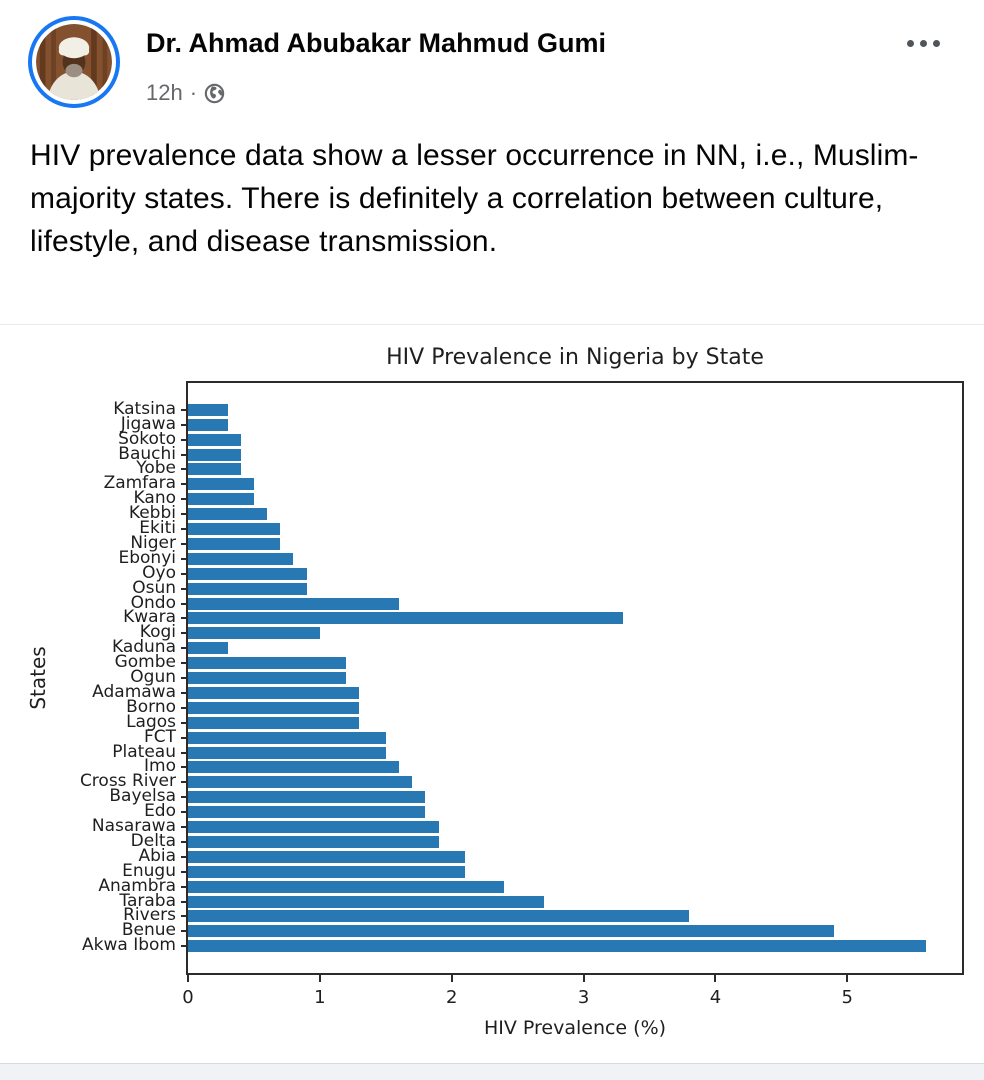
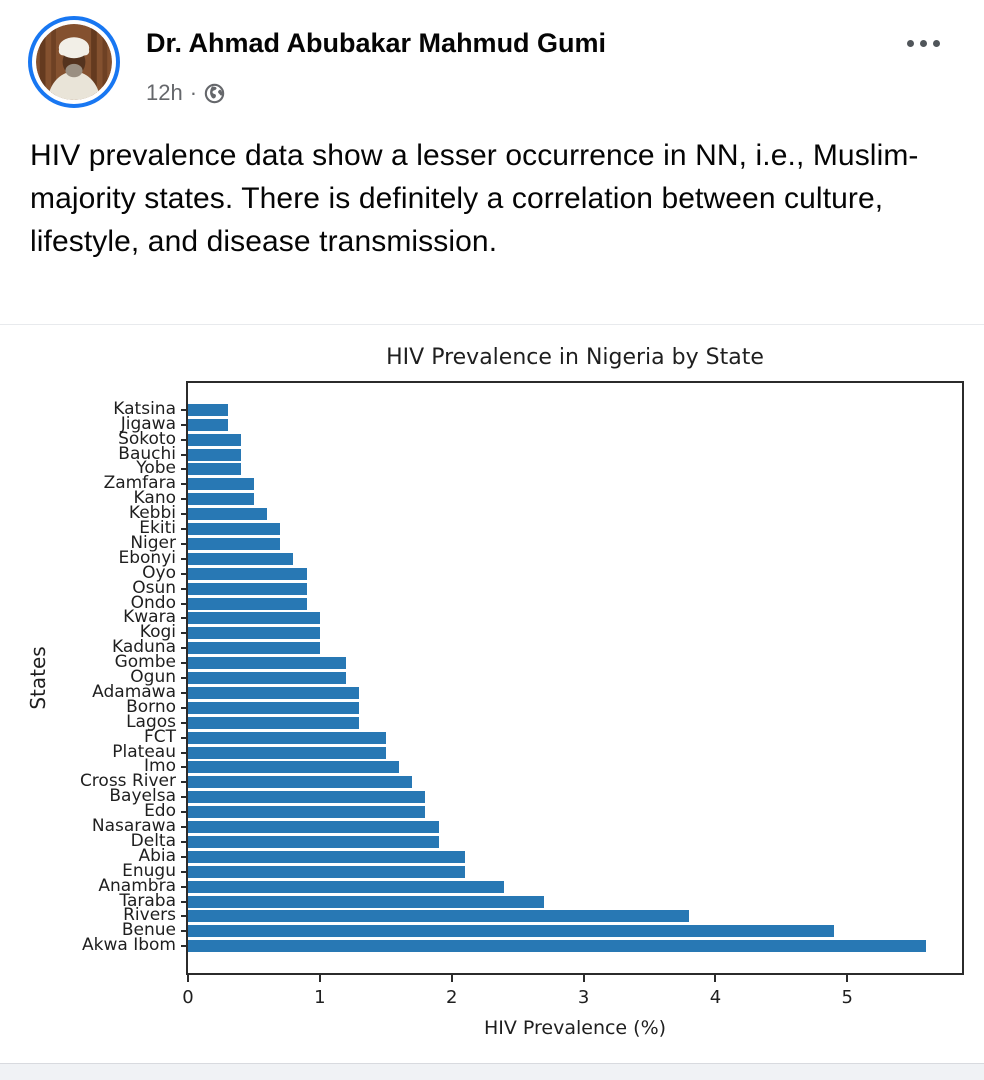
Ondo: 1.6 -> 0.9
Kwara: 3.3 -> 1.0
Kaduna: 0.3 -> 1.0
